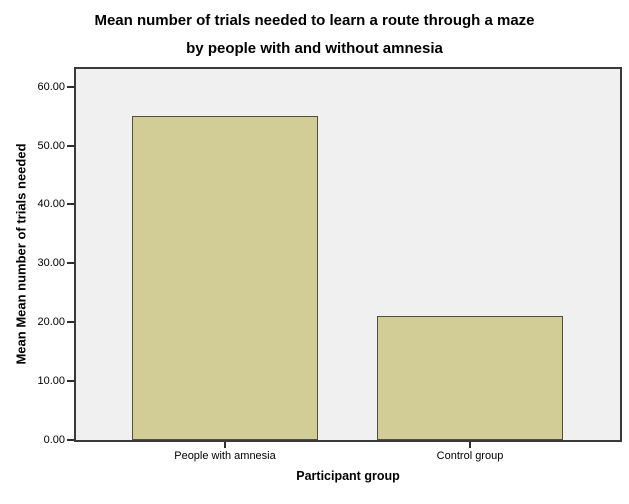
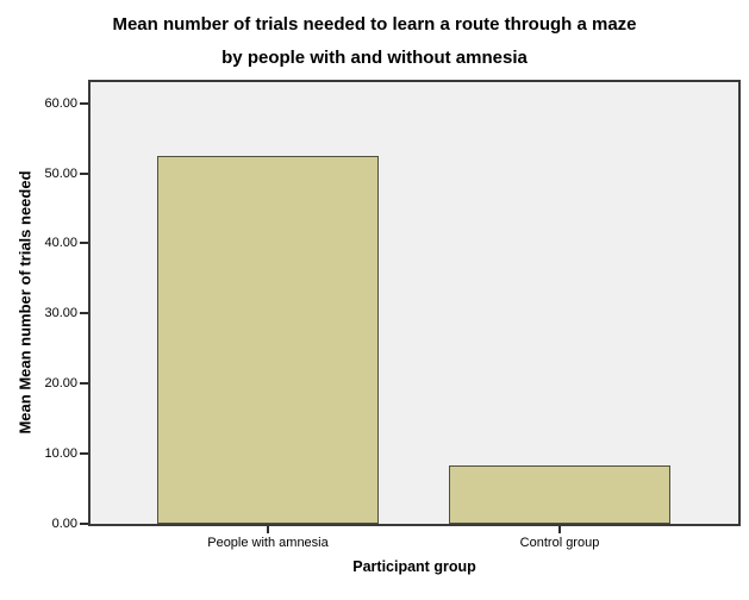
People with amnesia: 55 -> 52
Control group: 21 -> 8
